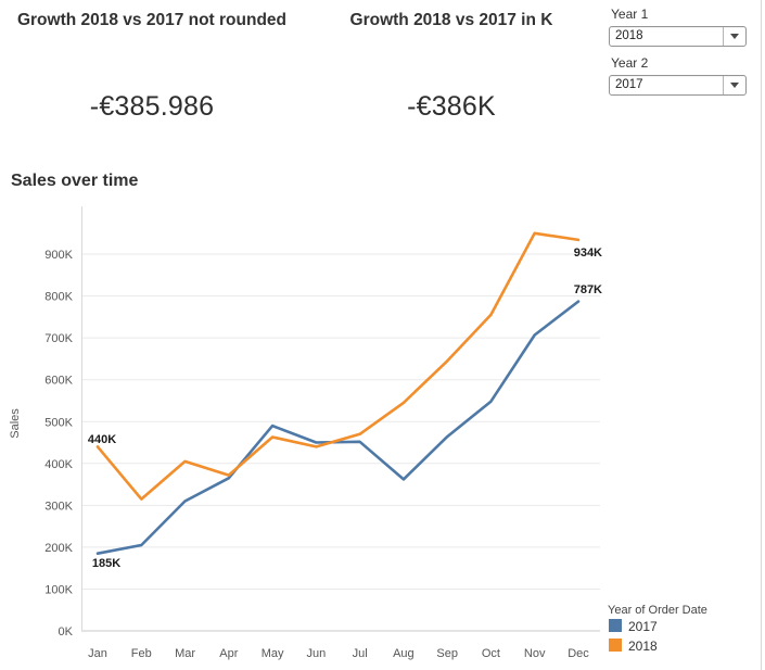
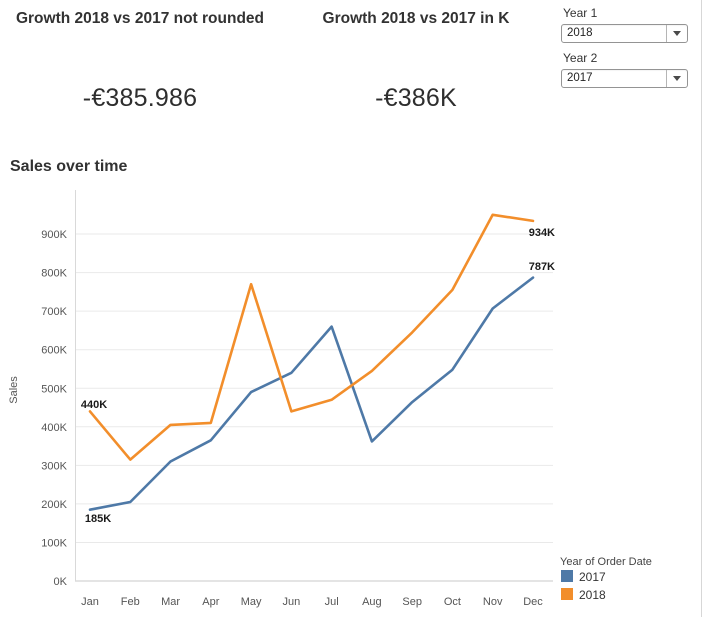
2018/Apr: 370K -> 410K
2018/May: 460K -> 770K
2017/Jun: 450K -> 540K
2017/Jul: 450K -> 660K
